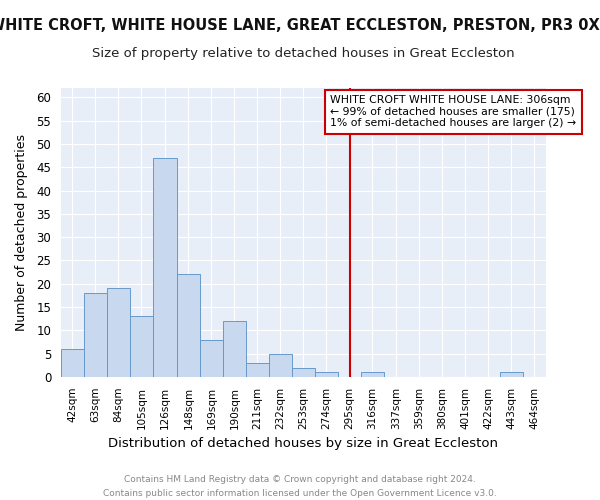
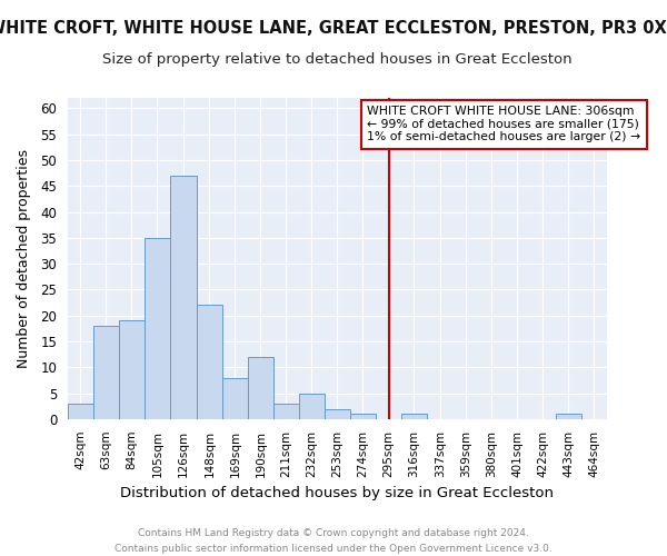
42sqm: 6 -> 3
105sqm: 13 -> 35
